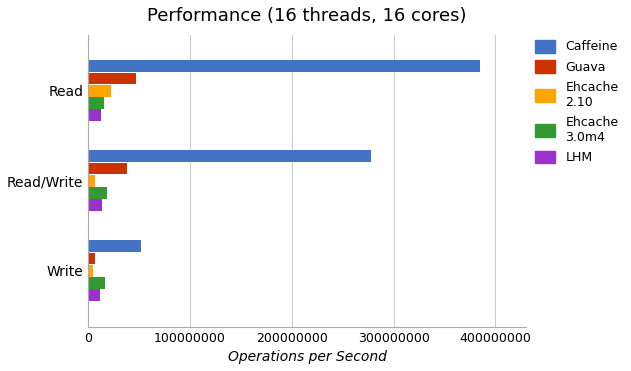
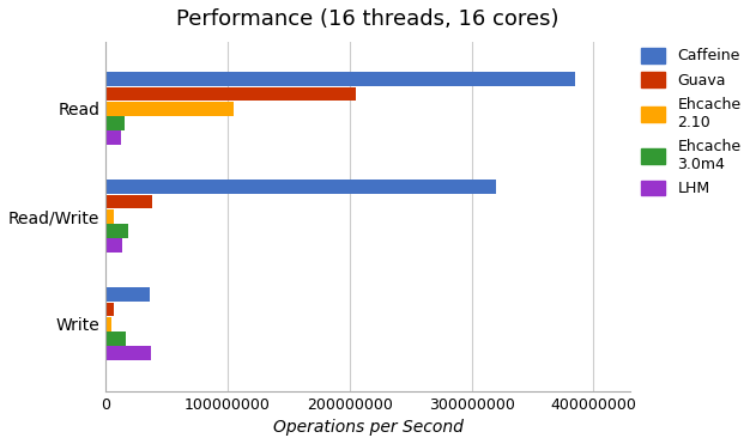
Guava/Read: 47000000 -> 205000000
Ehcache 2.10/Read: 22000000 -> 105000000
Caffeine/Read/Write: 278000000 -> 320000000
Caffeine/Write: 52000000 -> 36000000
LHM/Write: 12000000 -> 37000000
